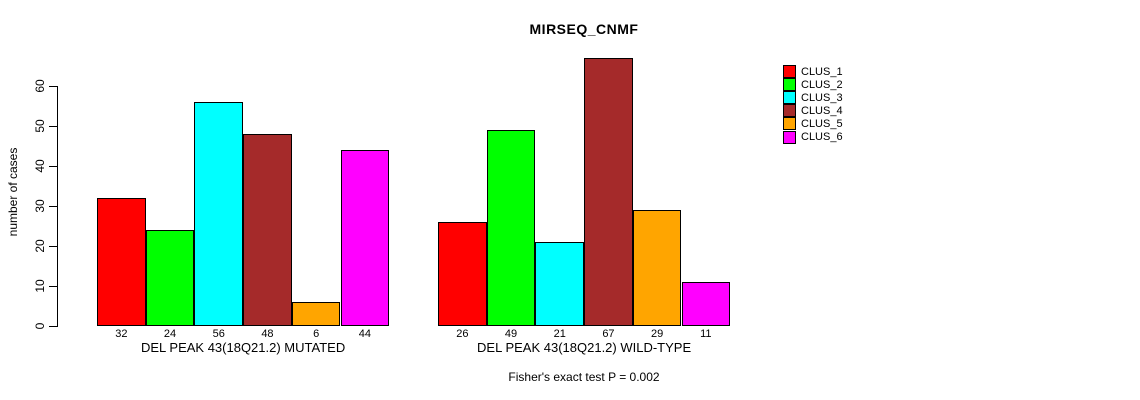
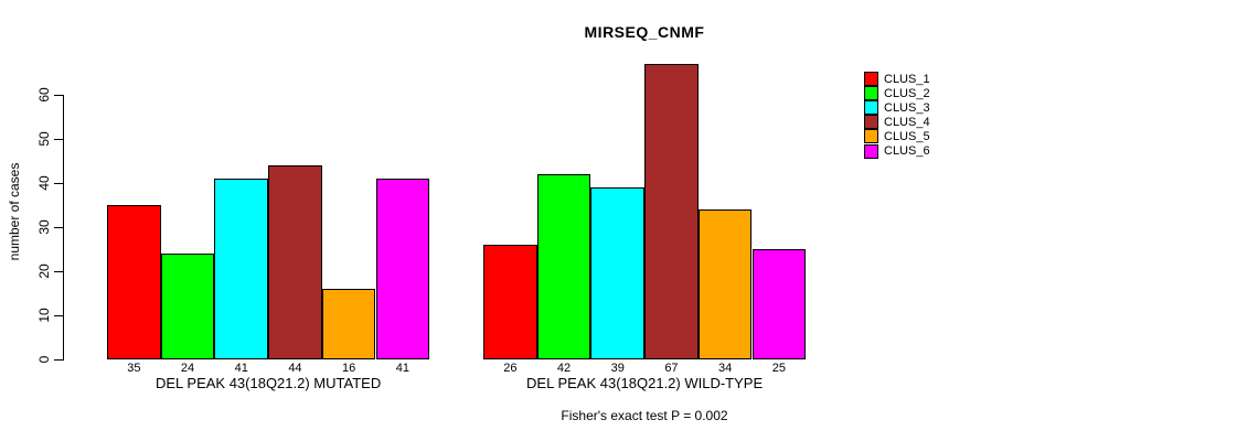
CLUS_1/DEL PEAK 43(18Q21.2) MUTATED: 32 -> 35
CLUS_3/DEL PEAK 43(18Q21.2) MUTATED: 56 -> 41
CLUS_4/DEL PEAK 43(18Q21.2) MUTATED: 48 -> 44
CLUS_5/DEL PEAK 43(18Q21.2) MUTATED: 6 -> 16
CLUS_6/DEL PEAK 43(18Q21.2) MUTATED: 44 -> 41
CLUS_2/DEL PEAK 43(18Q21.2) WILD-TYPE: 49 -> 42
CLUS_3/DEL PEAK 43(18Q21.2) WILD-TYPE: 21 -> 39
CLUS_5/DEL PEAK 43(18Q21.2) WILD-TYPE: 29 -> 34
CLUS_6/DEL PEAK 43(18Q21.2) WILD-TYPE: 11 -> 25
